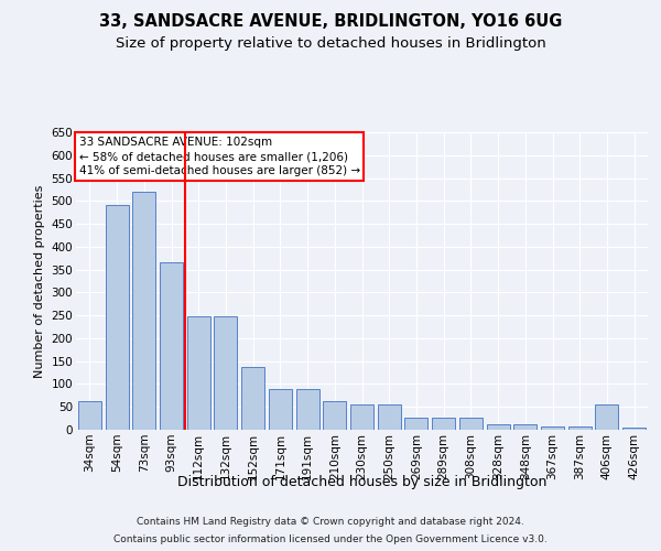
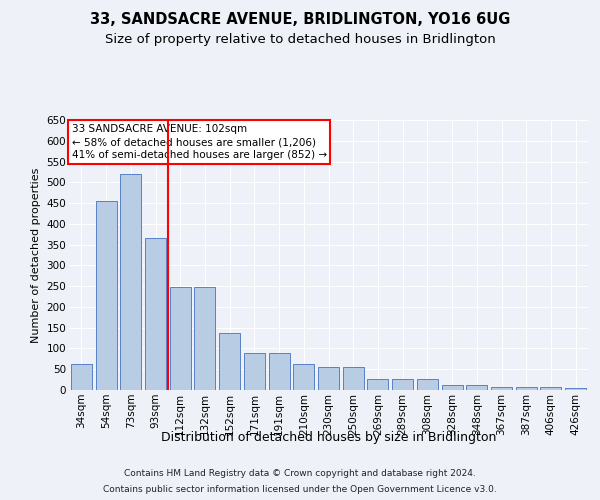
54sqm: 490 -> 456
406sqm: 55 -> 7
